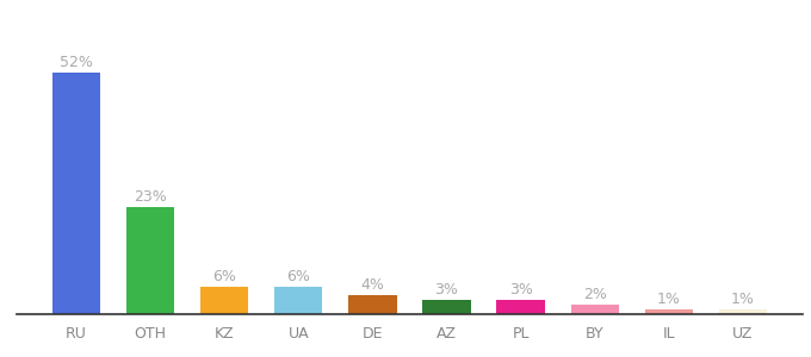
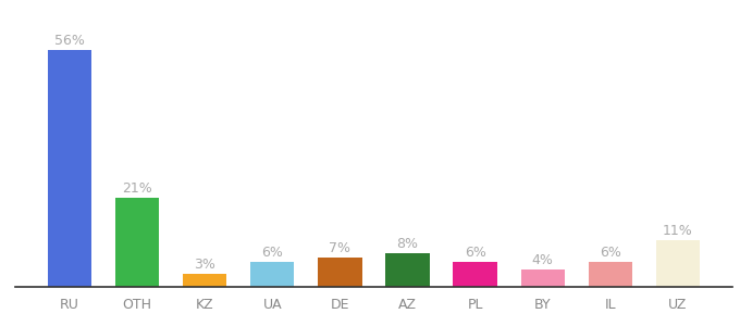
RU: 52% -> 56%
OTH: 23% -> 21%
KZ: 6% -> 3%
DE: 4% -> 7%
AZ: 3% -> 8%
PL: 3% -> 6%
BY: 2% -> 4%
IL: 1% -> 6%
UZ: 1% -> 11%
